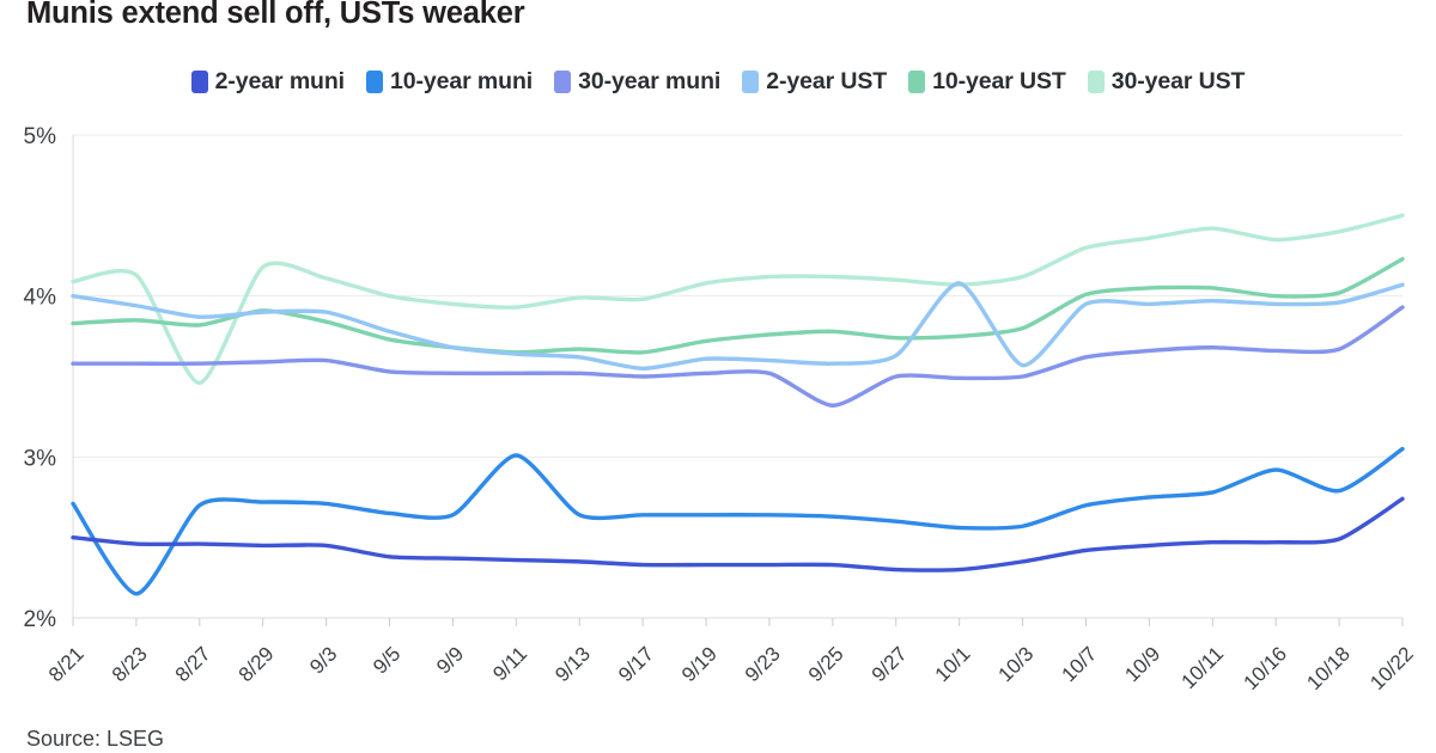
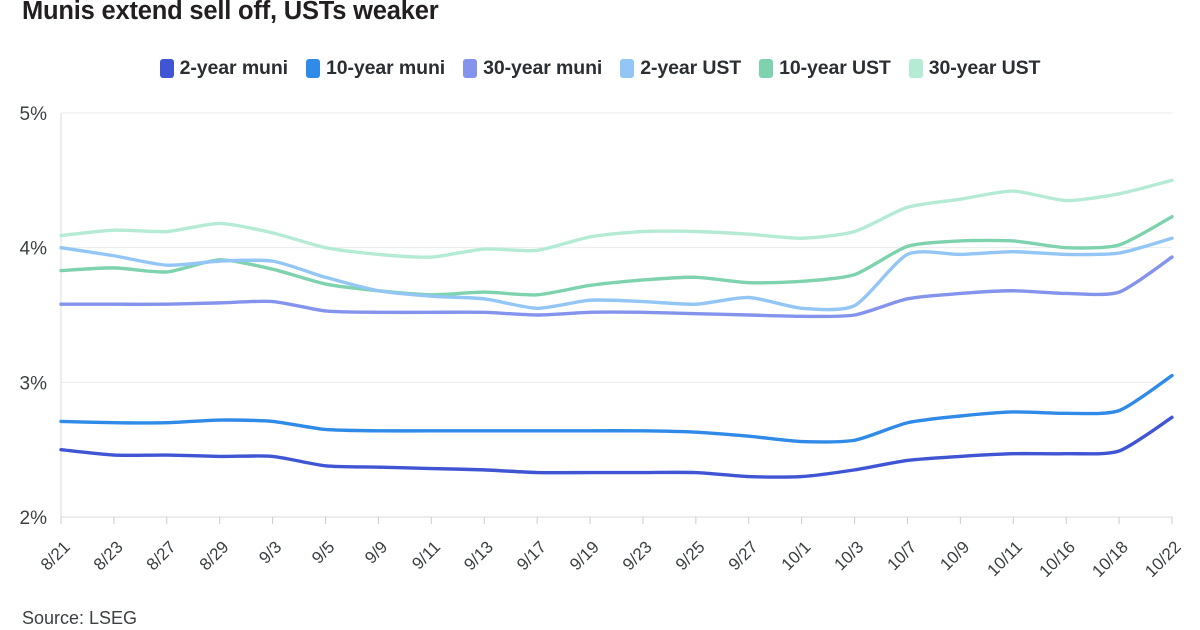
10-year muni/8/23: 2.15% -> 2.70%
30-year UST/8/27: 3.46% -> 4.12%
10-year muni/9/11: 3.01% -> 2.64%
30-year muni/9/25: 3.32% -> 3.51%
2-year UST/10/1: 4.08% -> 3.55%
10-year muni/10/16: 2.92% -> 2.77%
